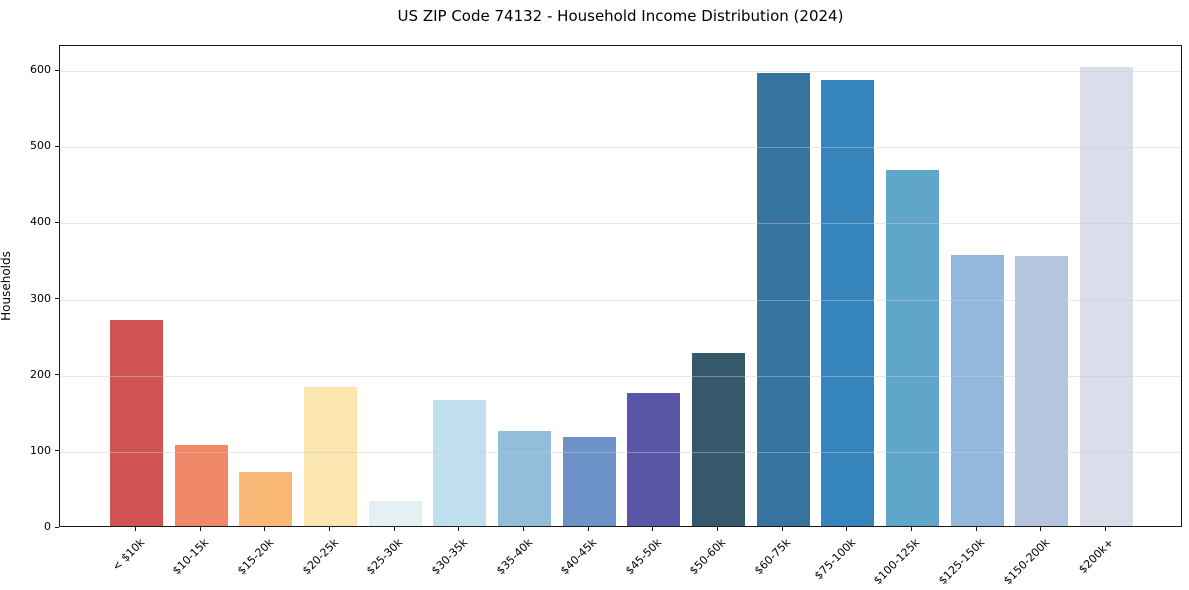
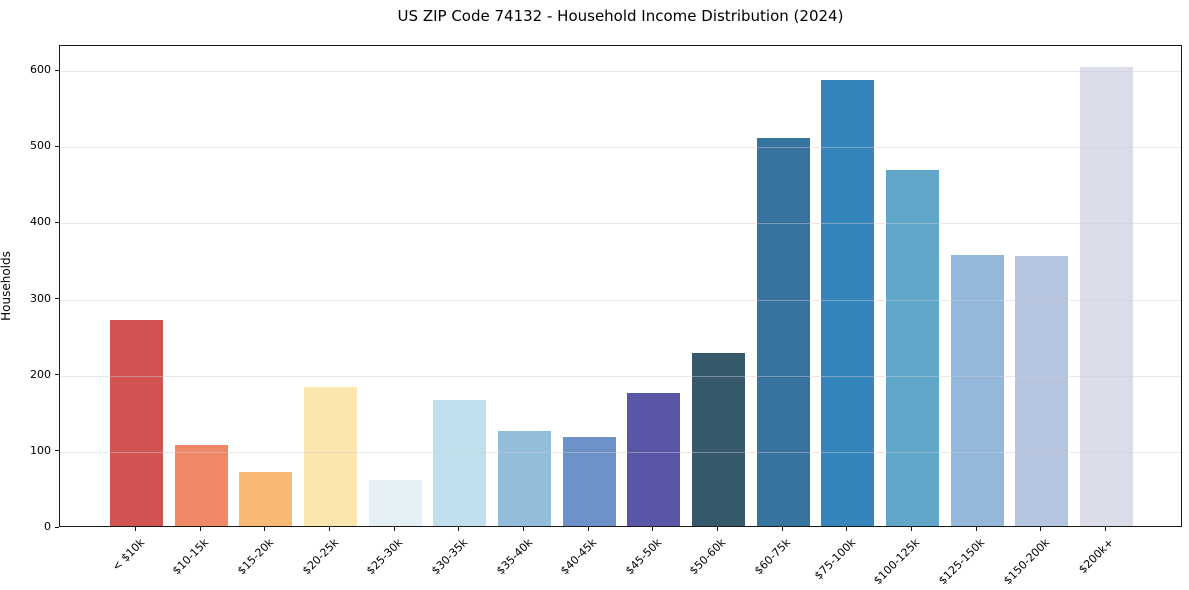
$25-30k: 30 -> 60
$60-75k: 600 -> 510
